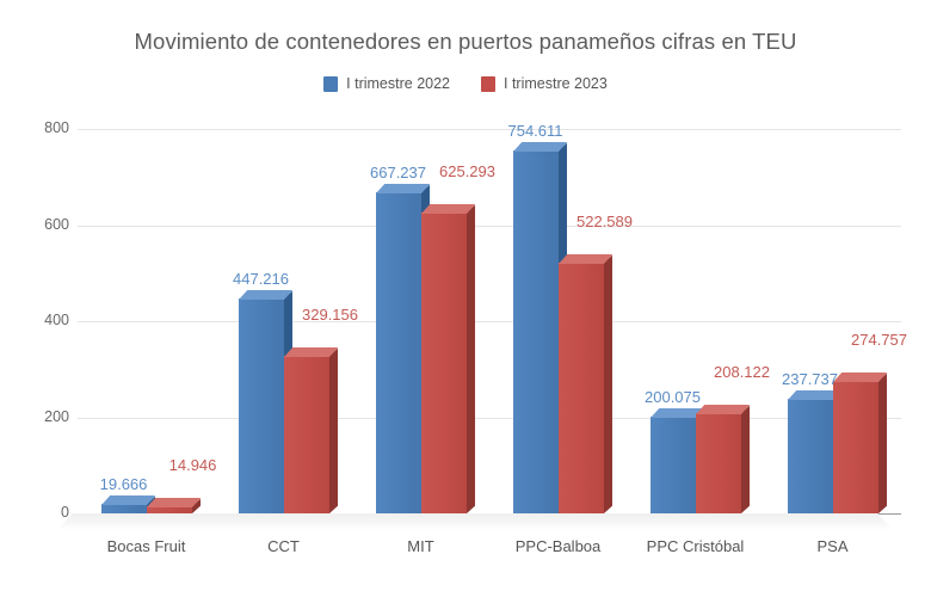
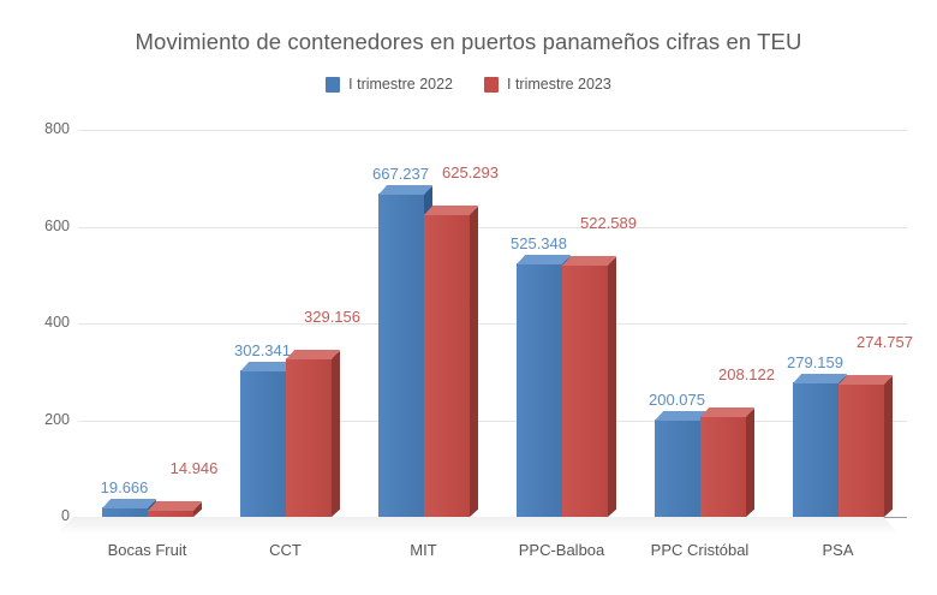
I trimestre 2022/CCT: 447.216 -> 302.341
I trimestre 2022/PPC-Balboa: 754.611 -> 525.348
I trimestre 2022/PSA: 237.737 -> 279.159
